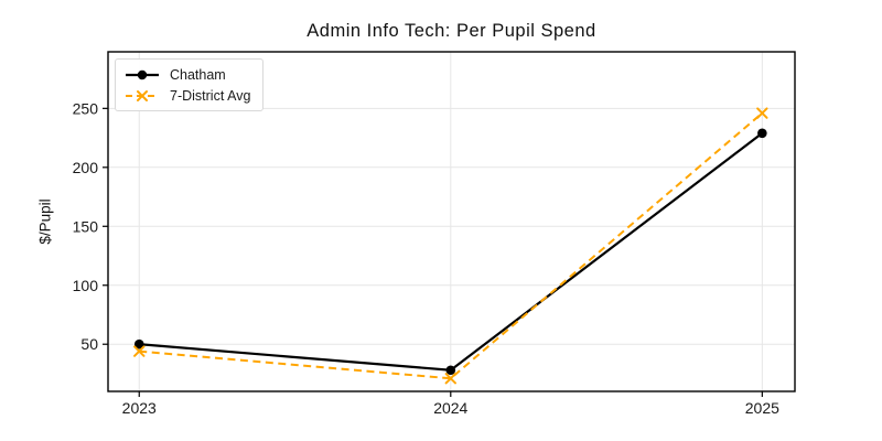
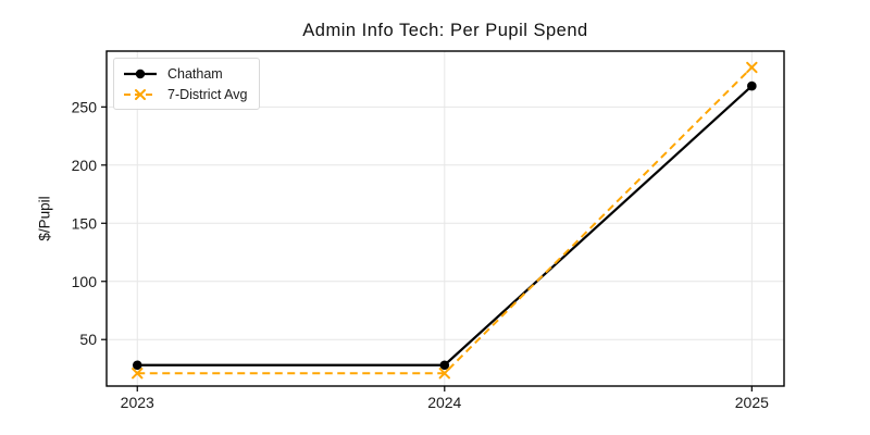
Chatham/2023: 50 -> 28
7-District Avg/2023: 44 -> 21
Chatham/2025: 229 -> 268
7-District Avg/2025: 246 -> 284
